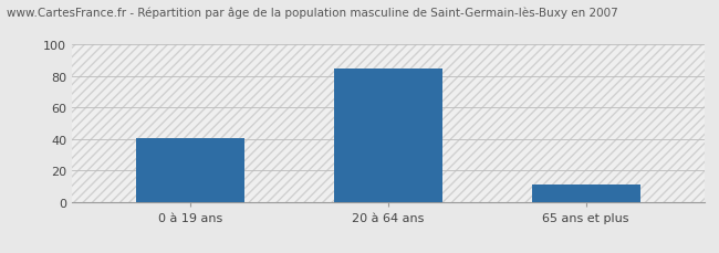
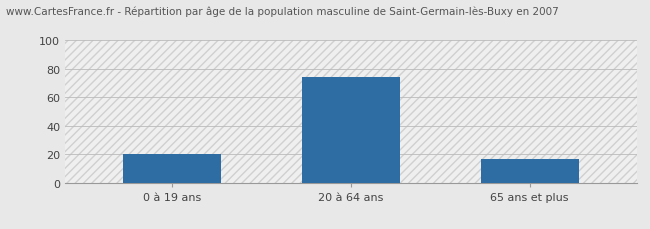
0 à 19 ans: 41 -> 20
20 à 64 ans: 85 -> 74
65 ans et plus: 11 -> 17
